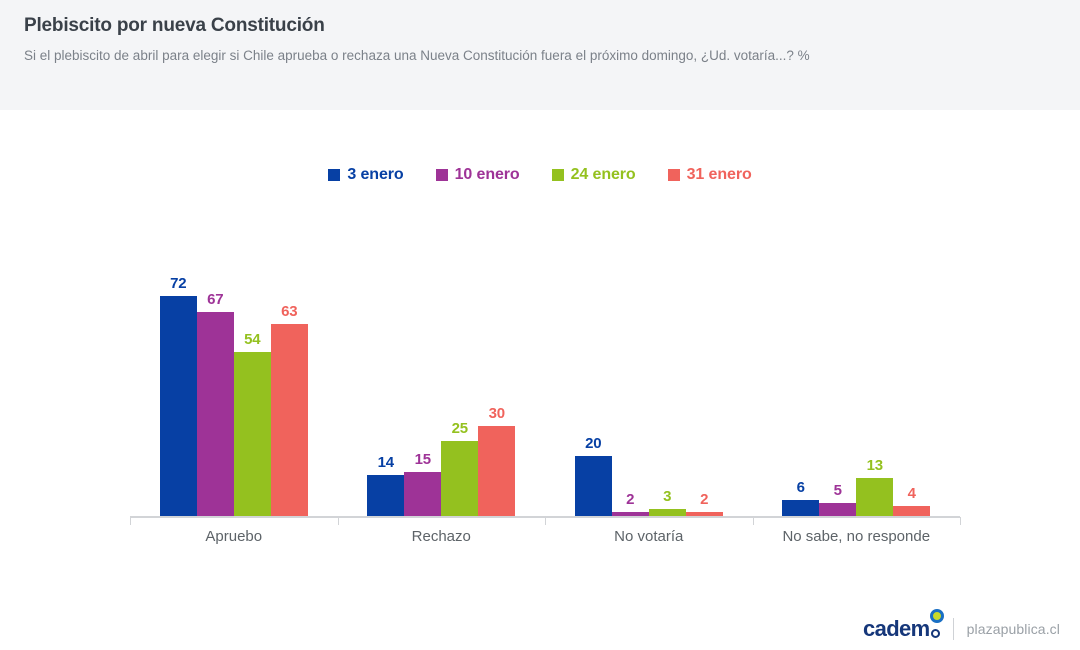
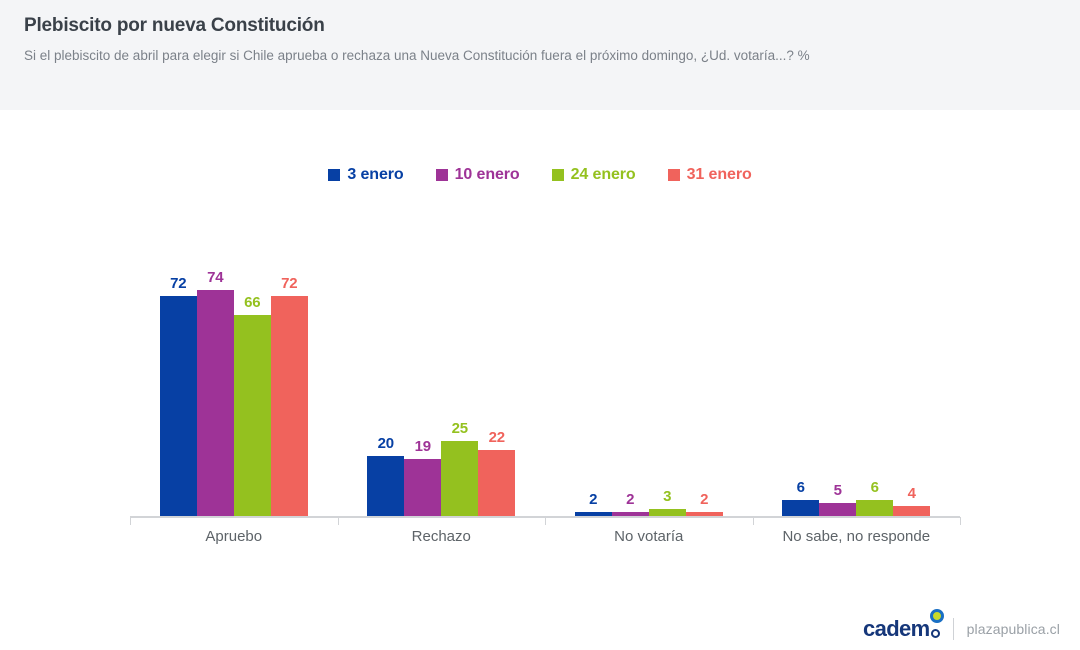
10 enero/Apruebo: 67 -> 74
24 enero/Apruebo: 54 -> 66
31 enero/Apruebo: 63 -> 72
3 enero/Rechazo: 14 -> 20
10 enero/Rechazo: 15 -> 19
31 enero/Rechazo: 30 -> 22
3 enero/No votaría: 20 -> 2
24 enero/No sabe, no responde: 13 -> 6
